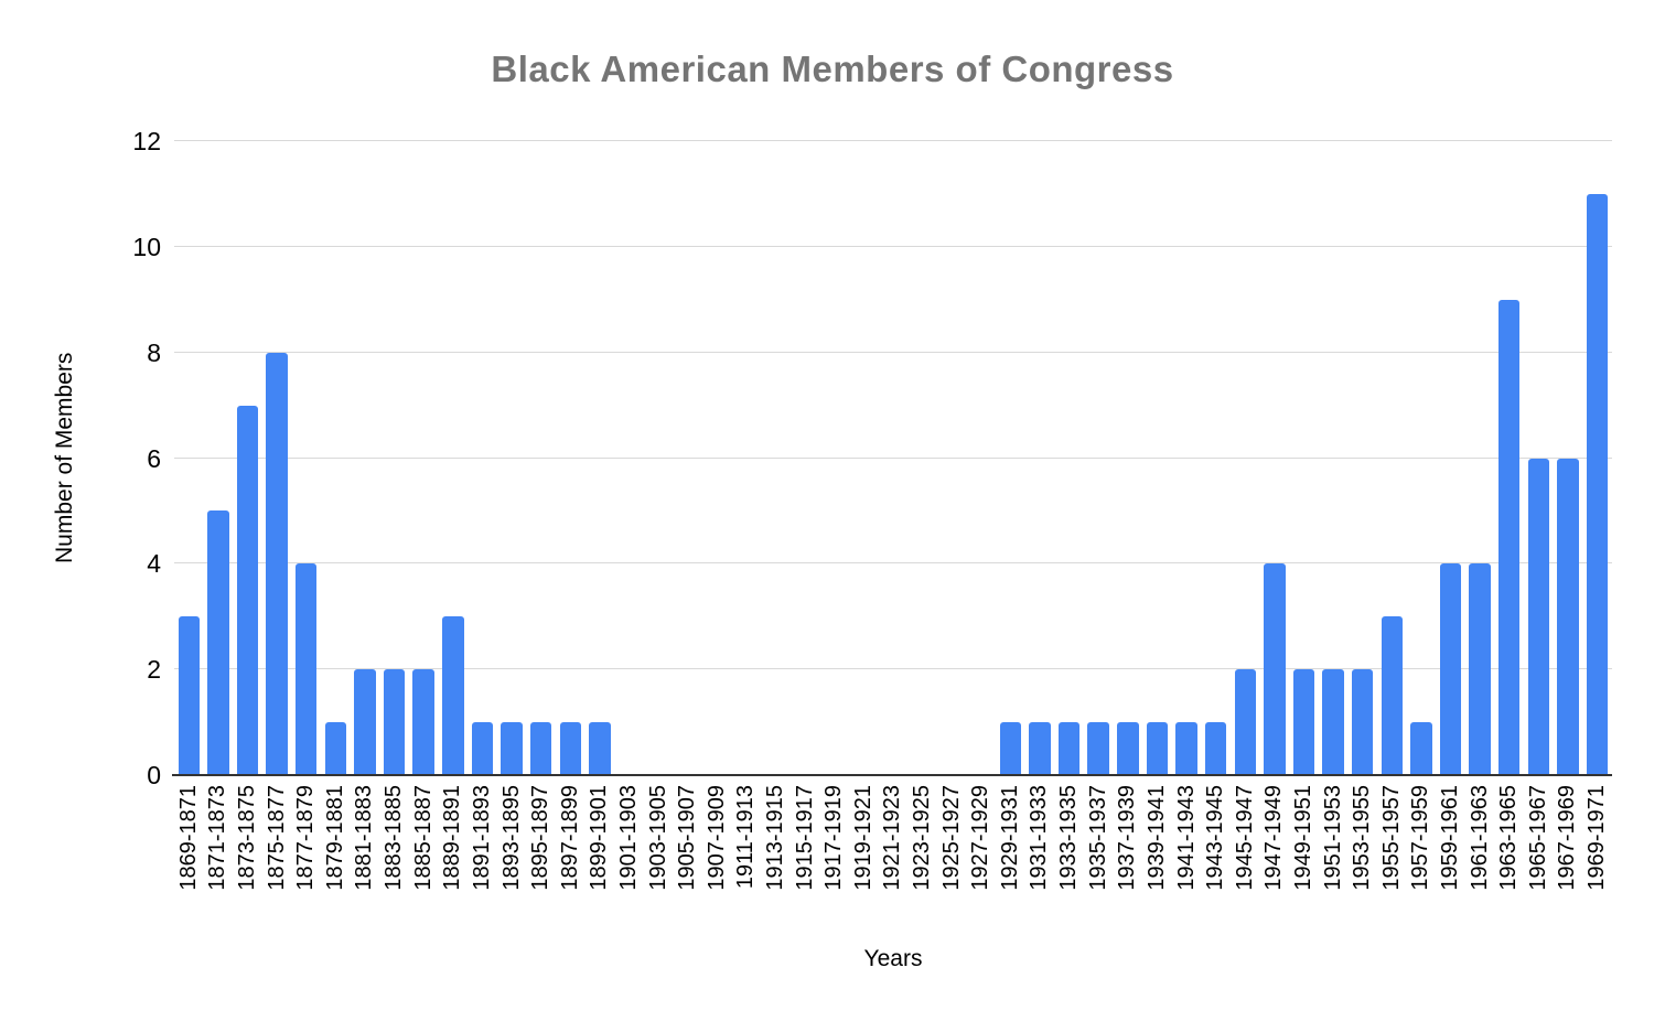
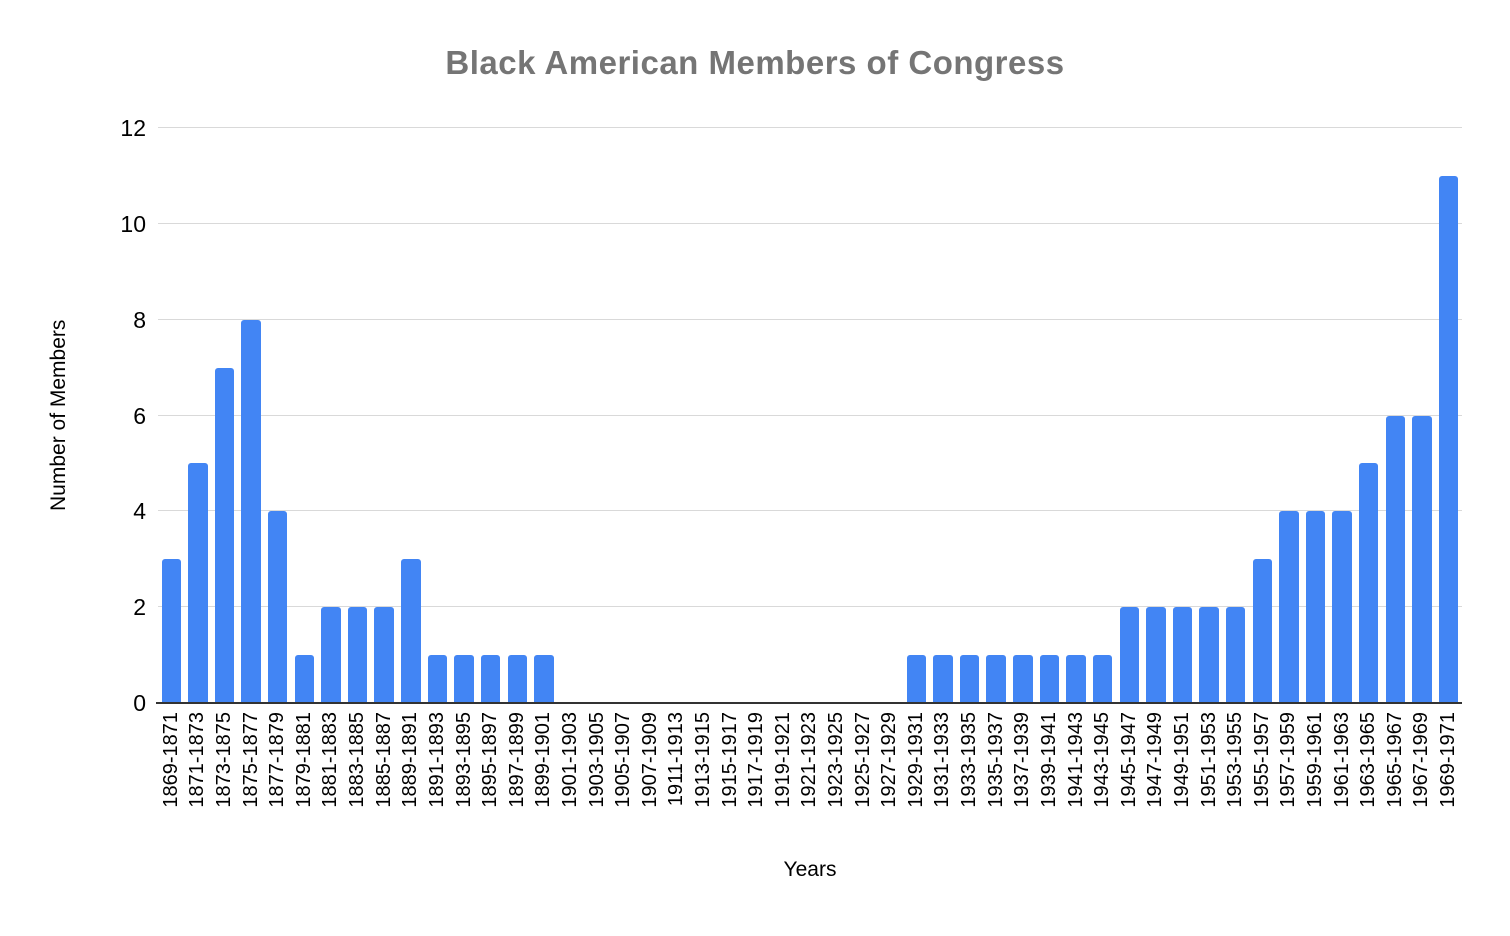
1947-1949: 4 -> 2
1957-1959: 1 -> 4
1963-1965: 9 -> 5
